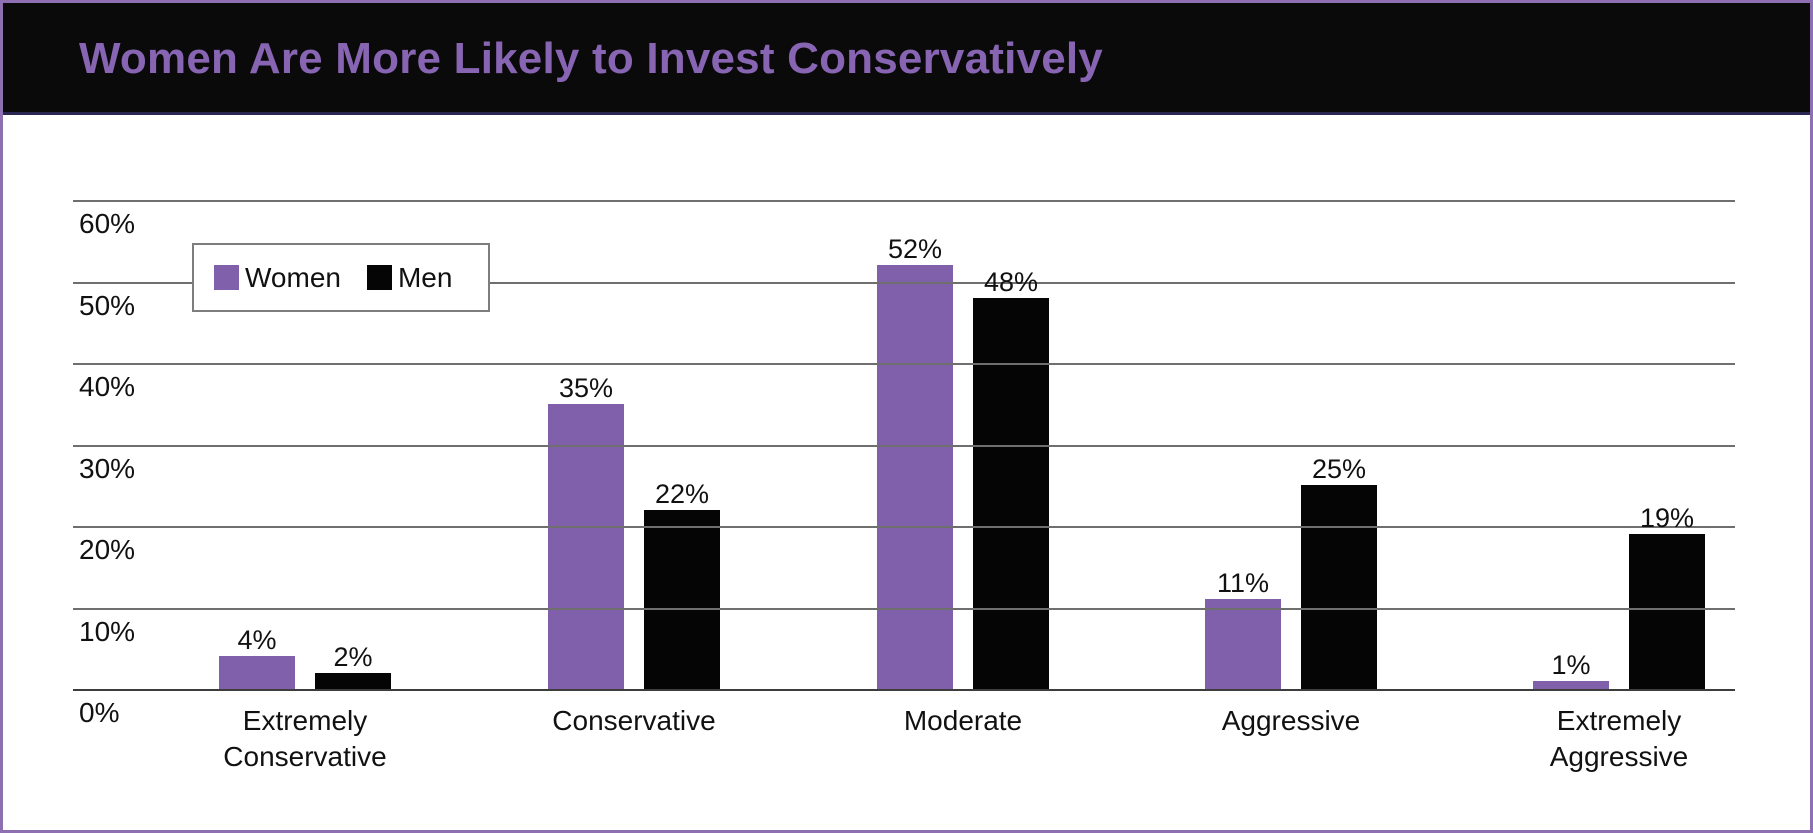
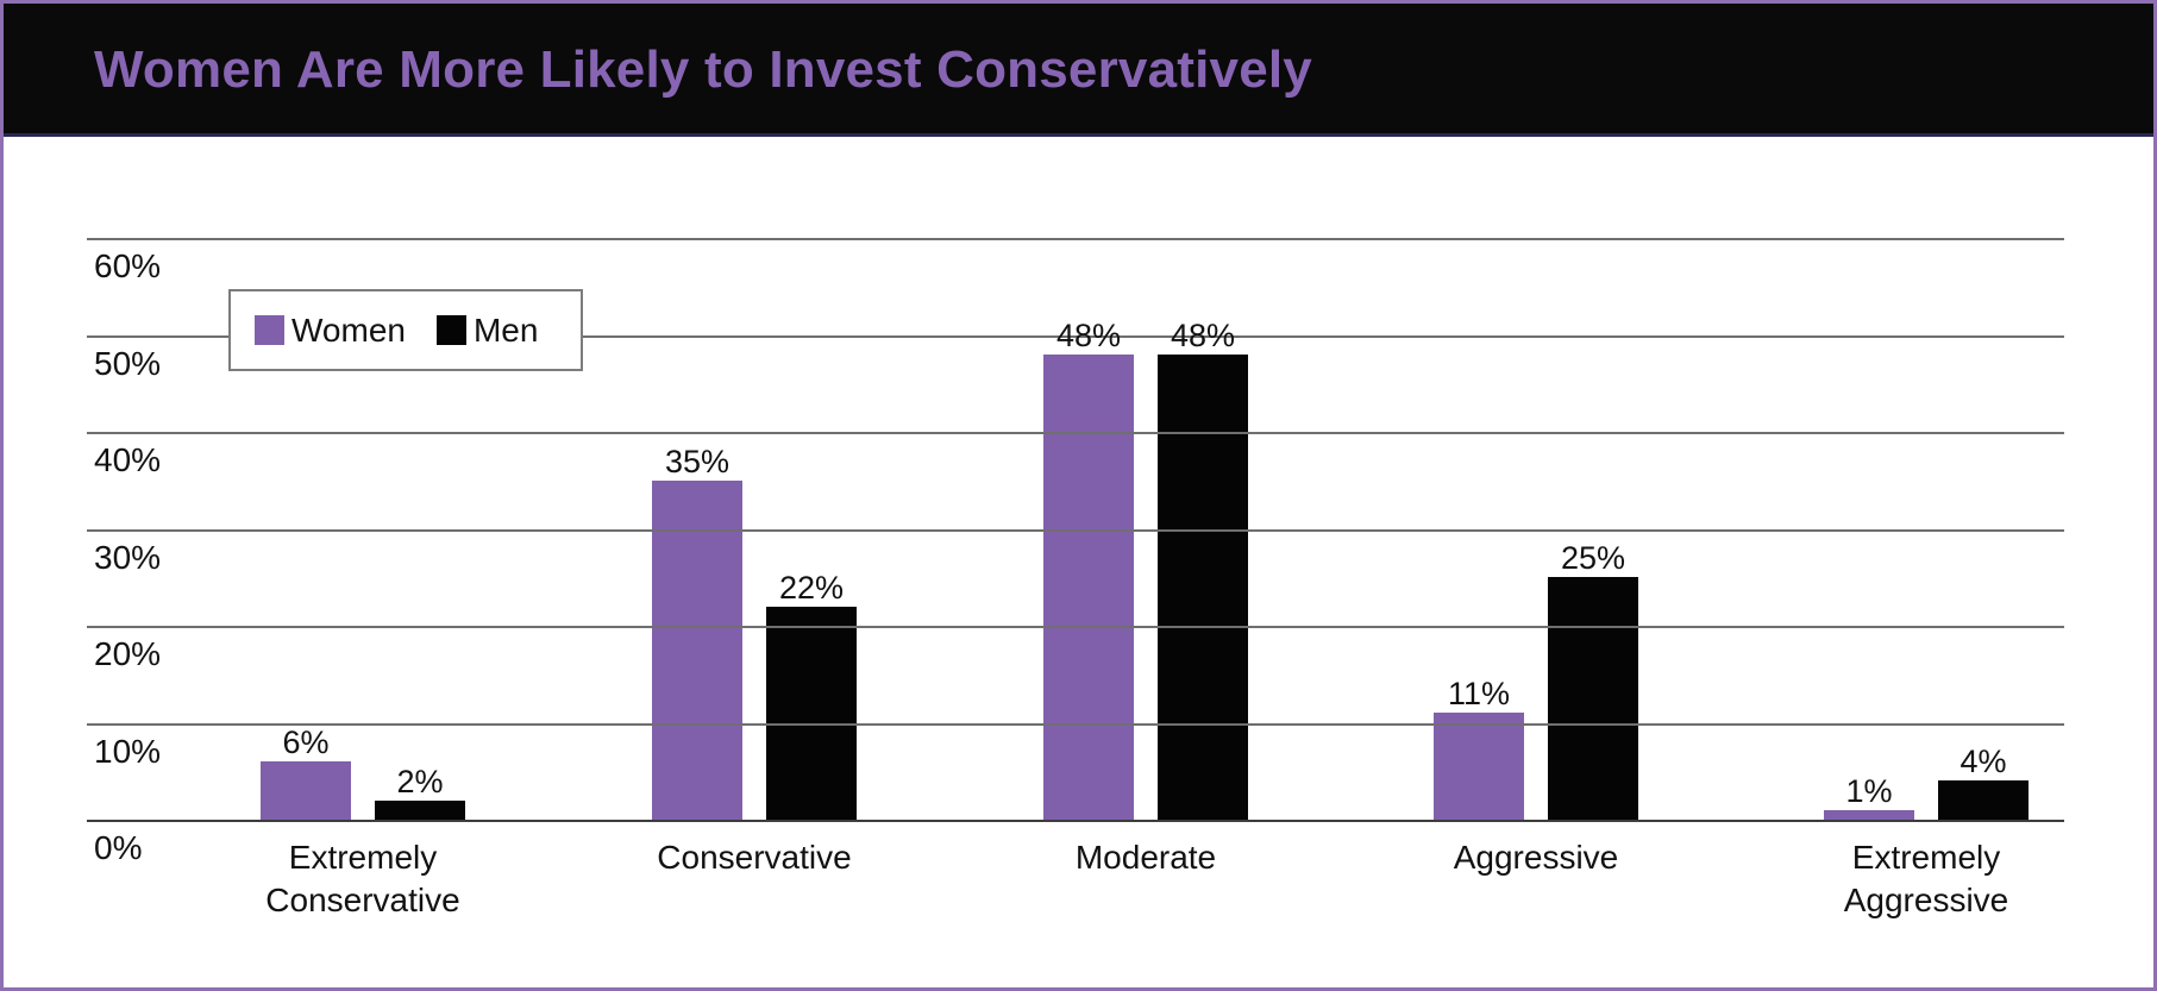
Women/Extremely Conservative: 4% -> 6%
Women/Moderate: 52% -> 48%
Men/Extremely Aggressive: 19% -> 4%
